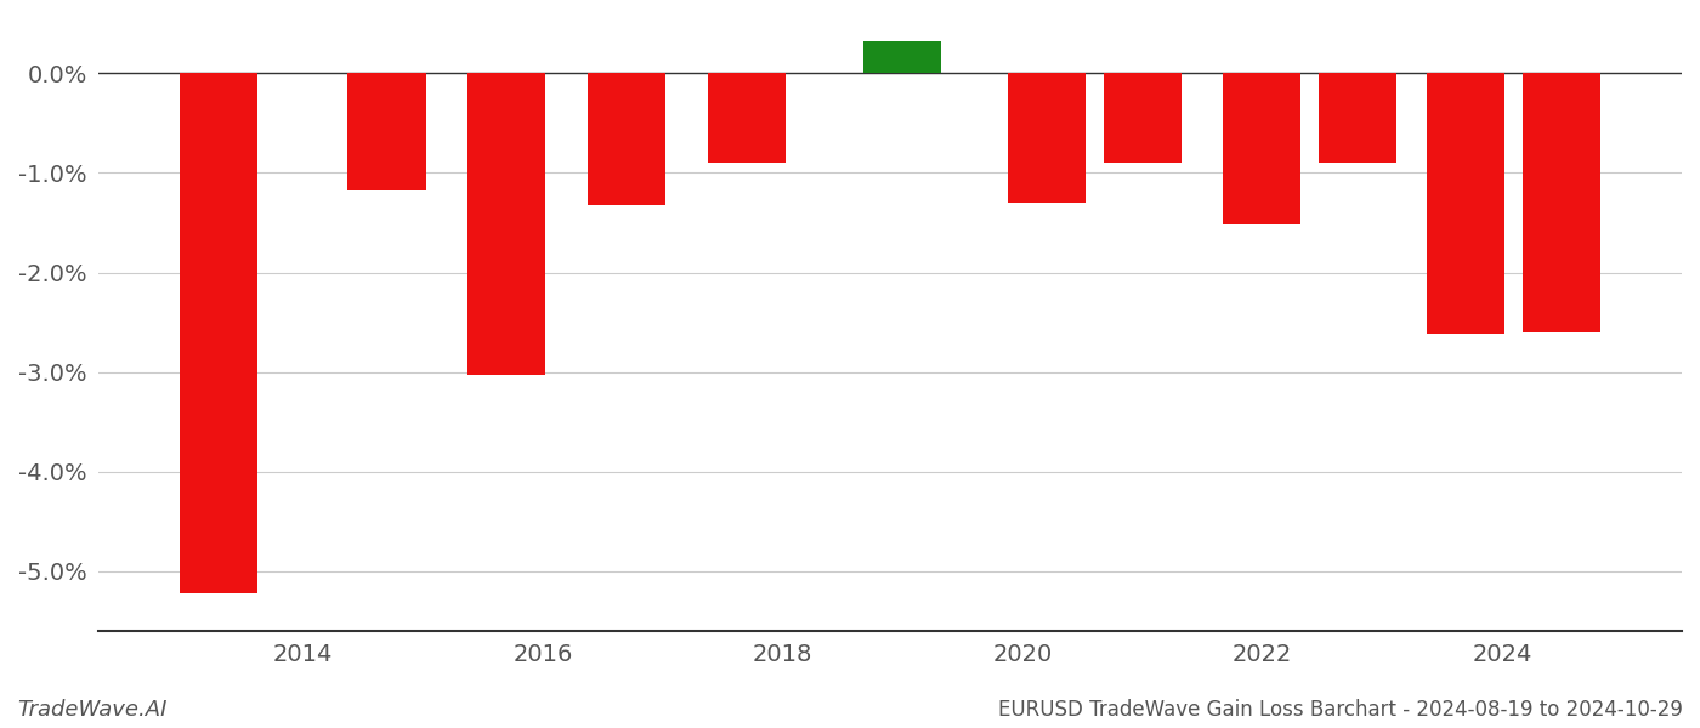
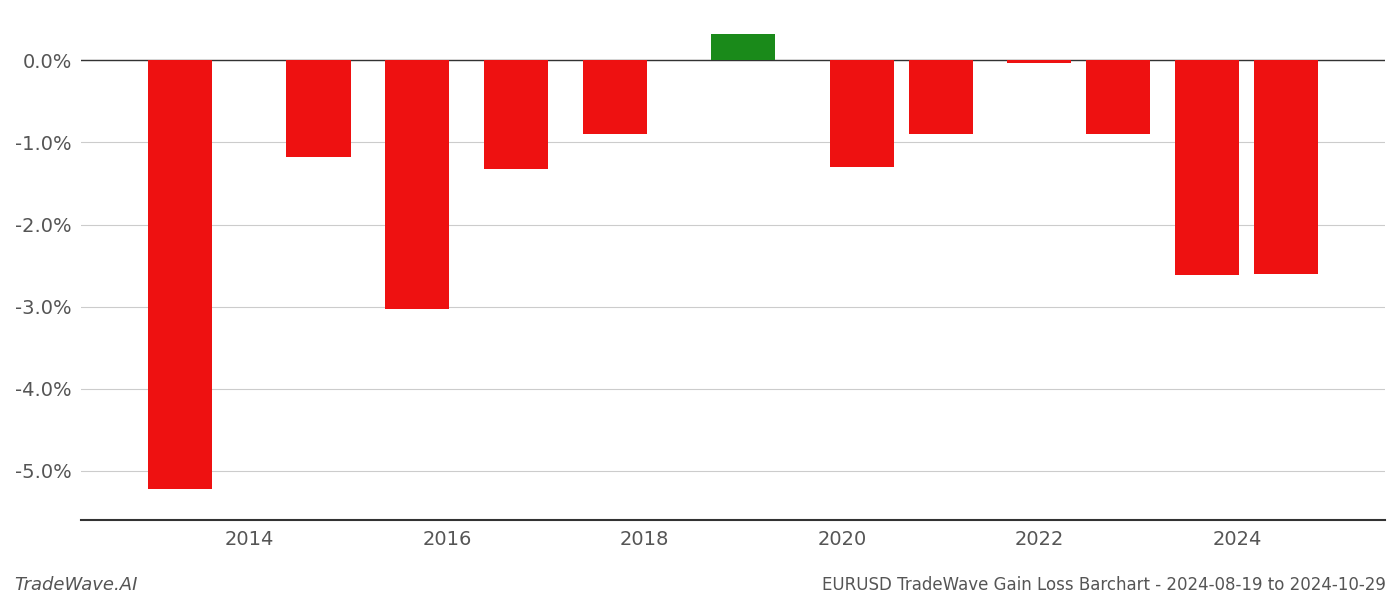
2022: -1.52% -> -0.04%
